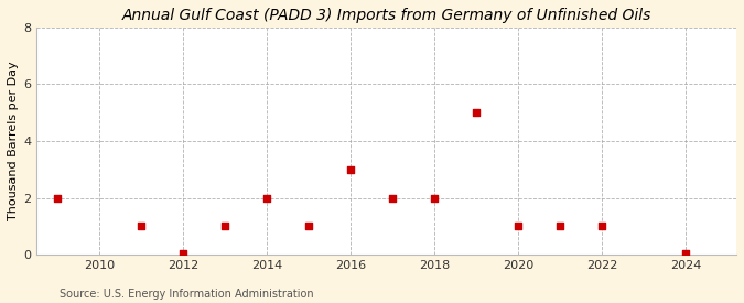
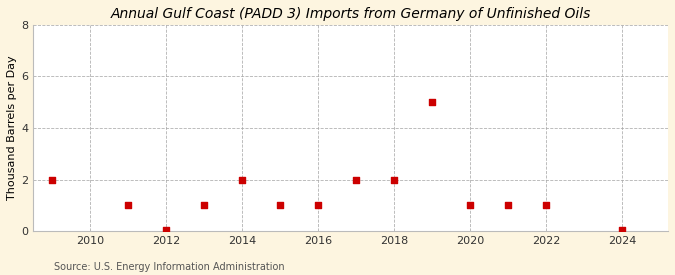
2016: 3.00 -> 1.00
